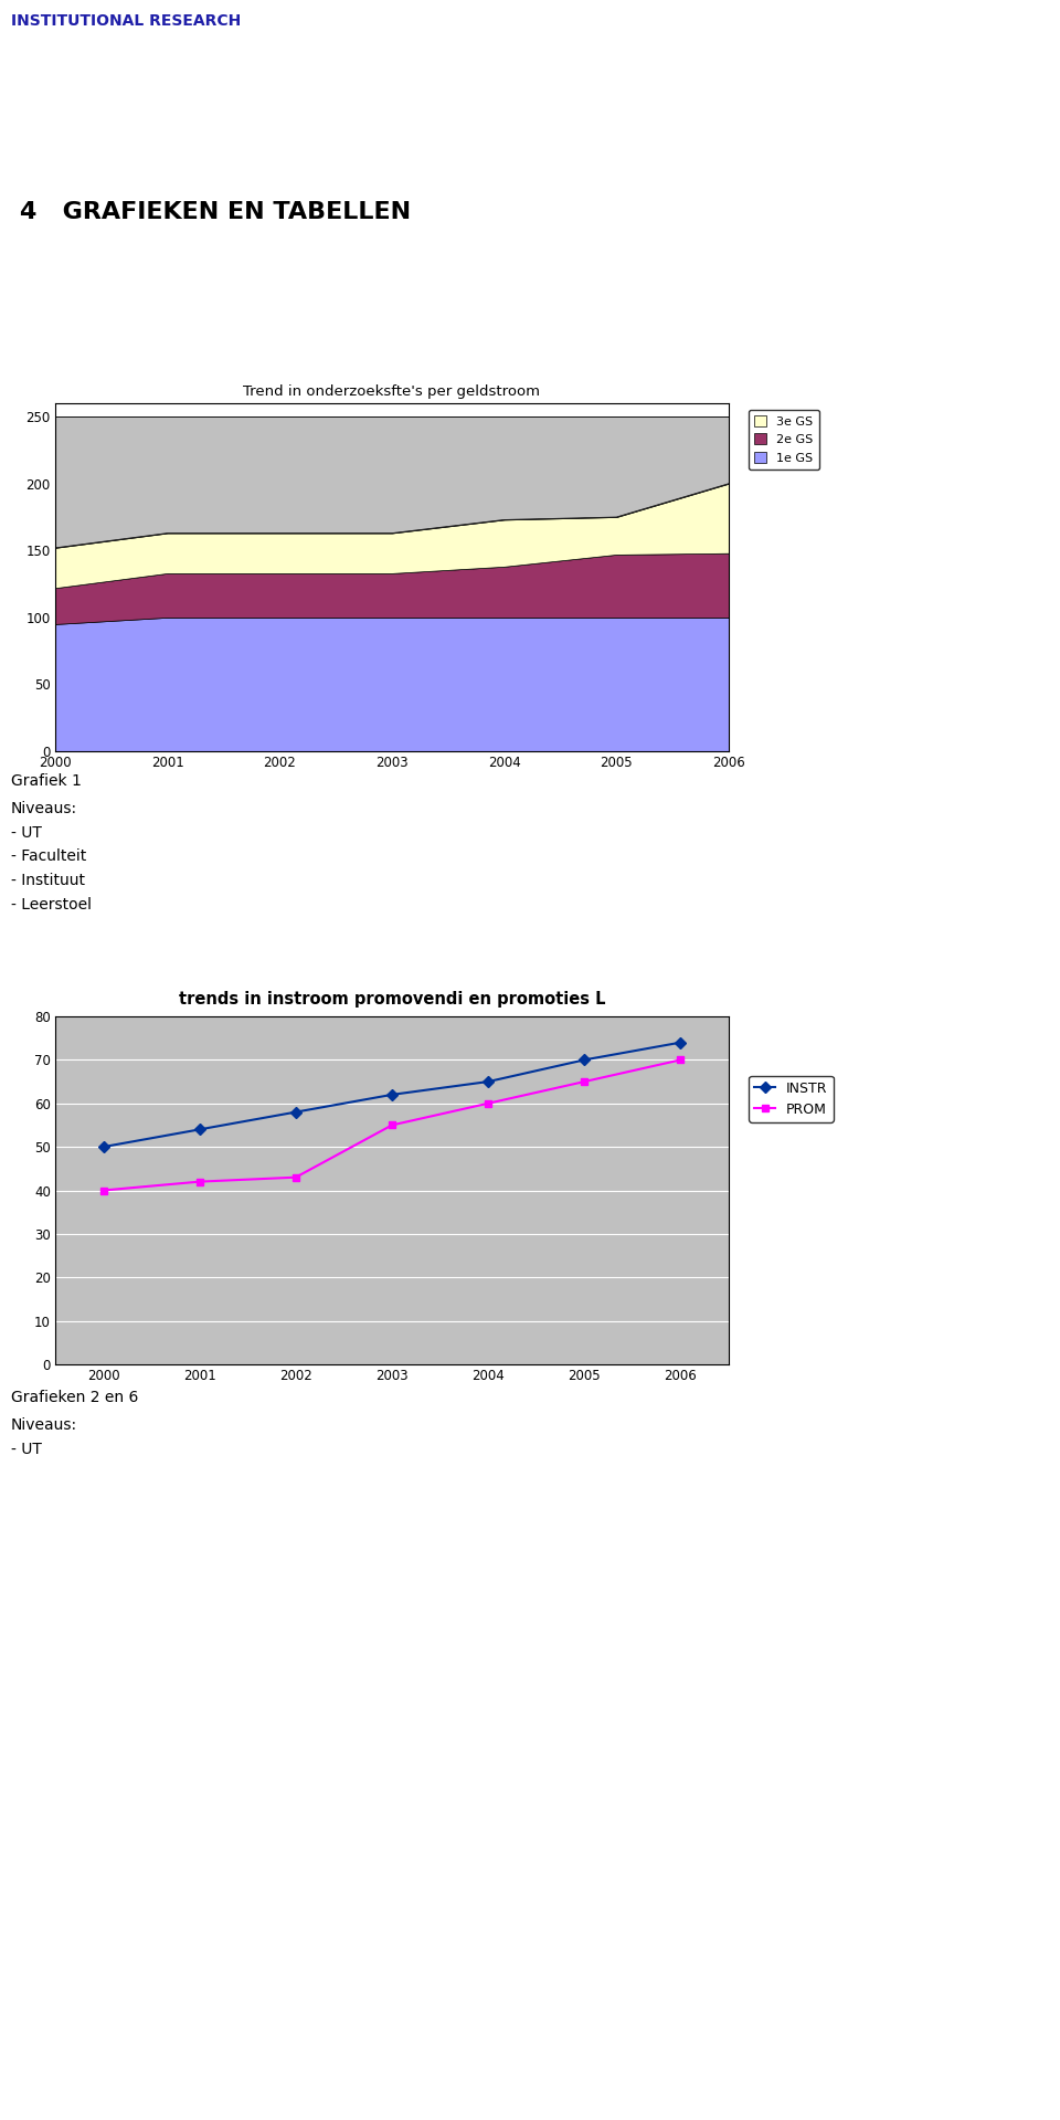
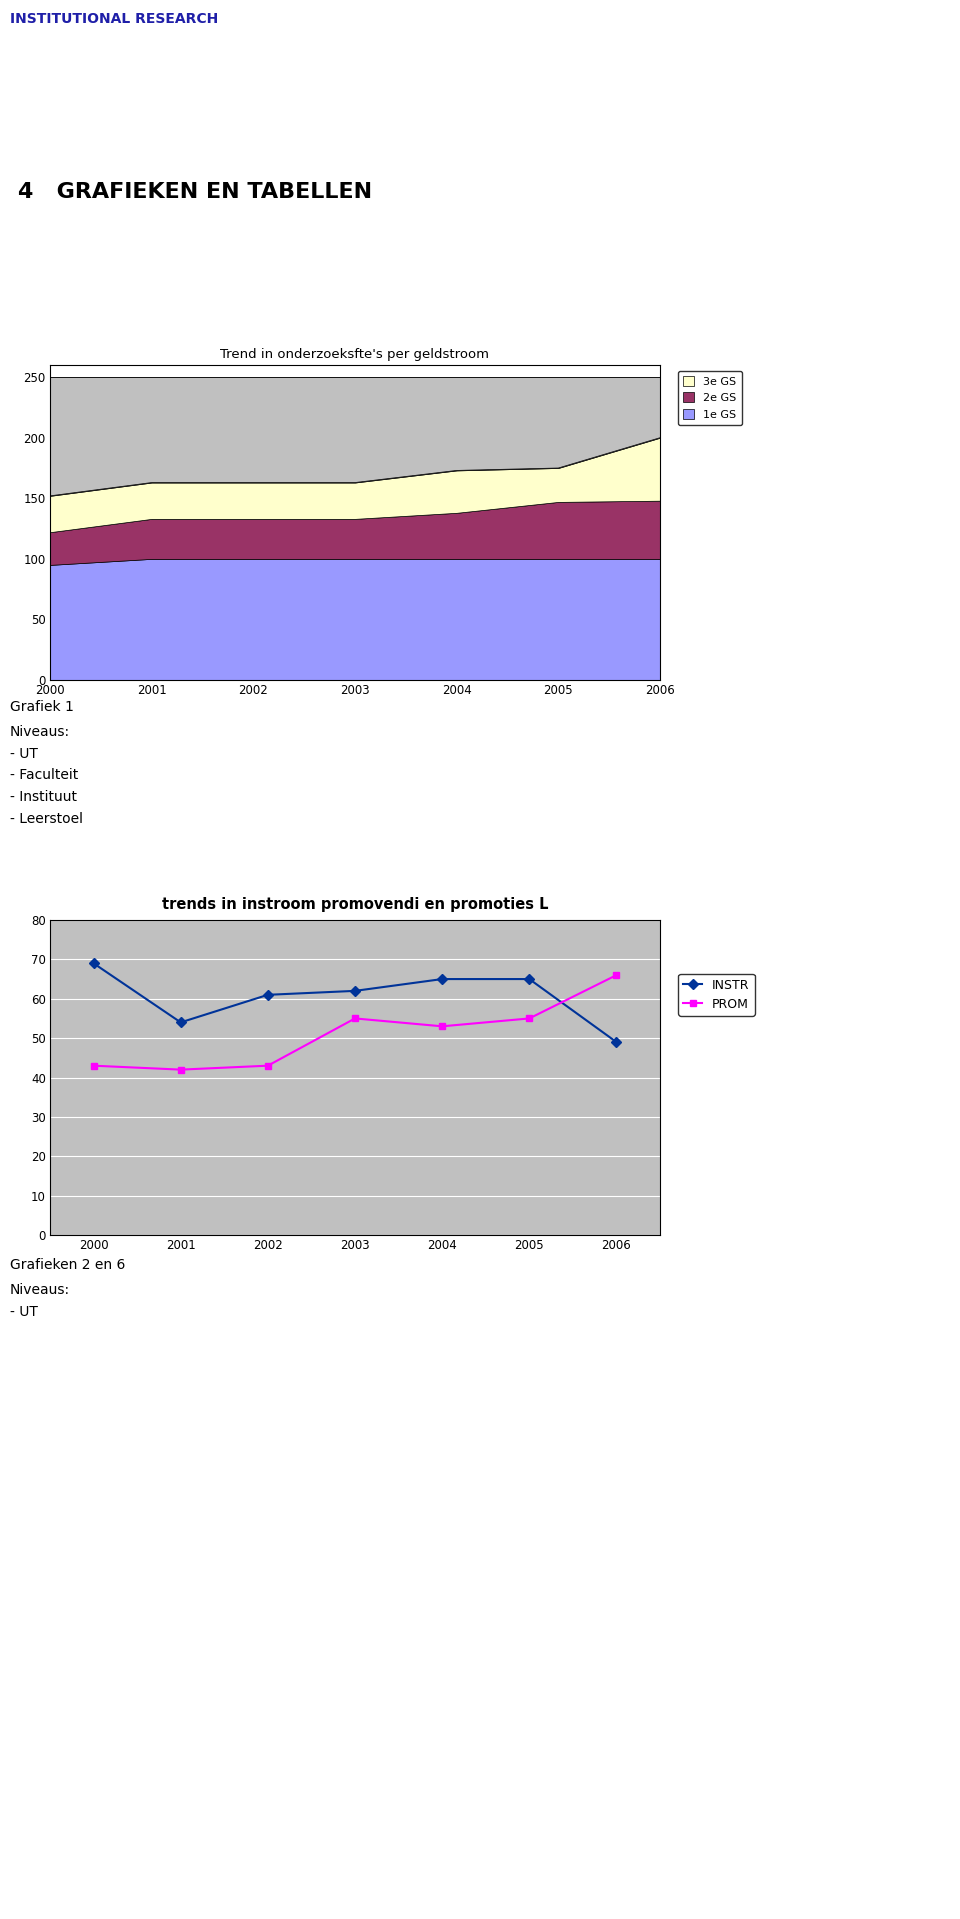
trends in instroom promovendi en promoties L/INSTR/2000: 50 -> 69
trends in instroom promovendi en promoties L/PROM/2000: 40 -> 43
trends in instroom promovendi en promoties L/INSTR/2002: 58 -> 61
trends in instroom promovendi en promoties L/PROM/2004: 60 -> 53
trends in instroom promovendi en promoties L/INSTR/2005: 70 -> 65
trends in instroom promovendi en promoties L/PROM/2005: 65 -> 55
trends in instroom promovendi en promoties L/INSTR/2006: 74 -> 49
trends in instroom promovendi en promoties L/PROM/2006: 70 -> 66
